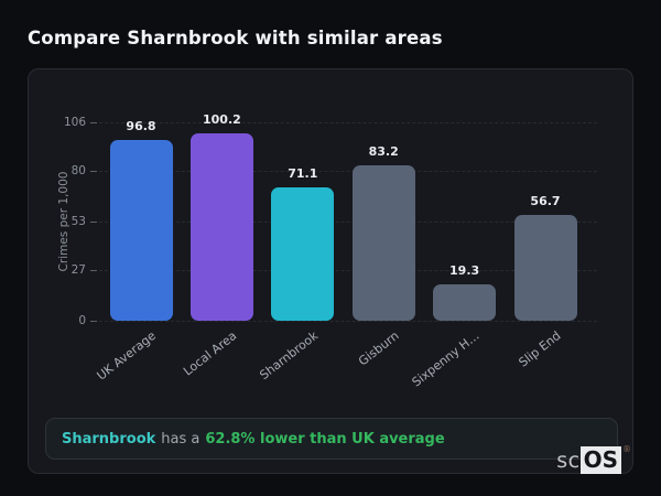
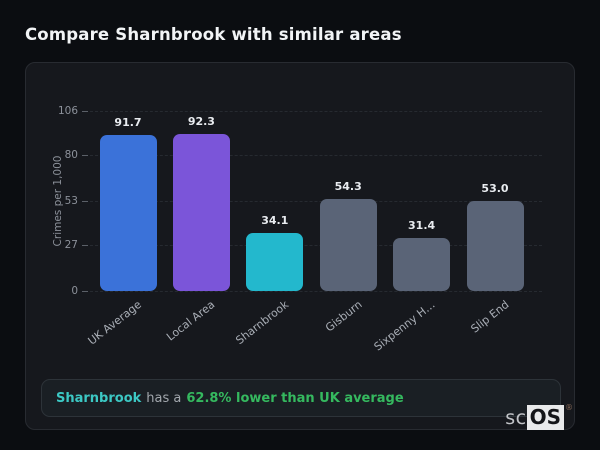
UK Average: 96.8 -> 91.7
Local Area: 100.2 -> 92.3
Sharnbrook: 71.1 -> 34.1
Gisburn: 83.2 -> 54.3
Sixpenny H…: 19.3 -> 31.4
Slip End: 56.7 -> 53.0
